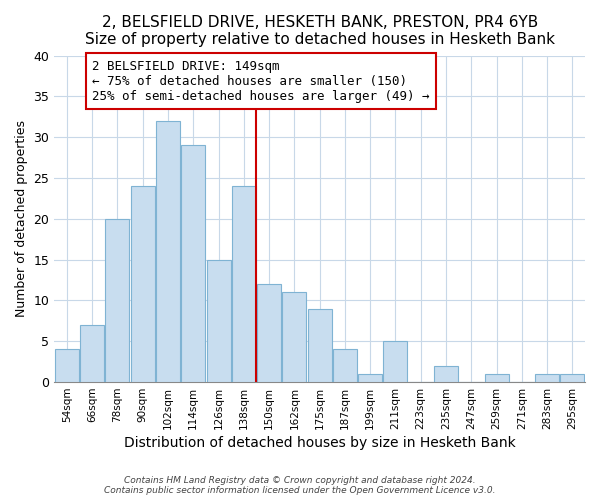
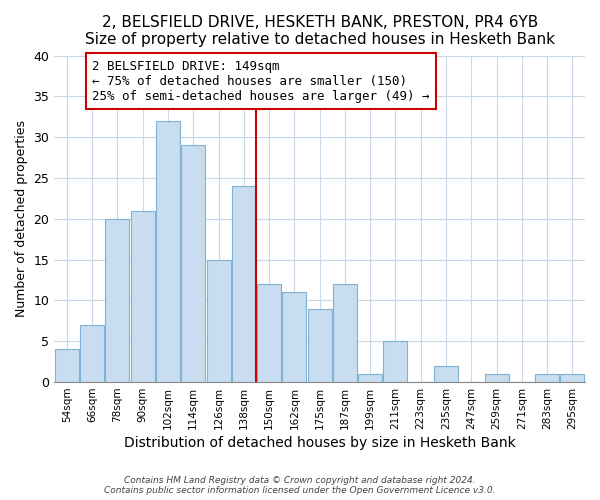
90sqm: 24 -> 21
187sqm: 4 -> 12
